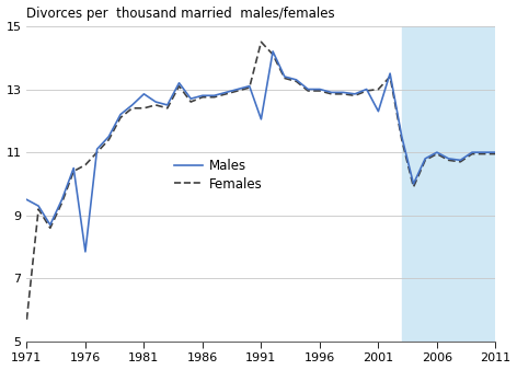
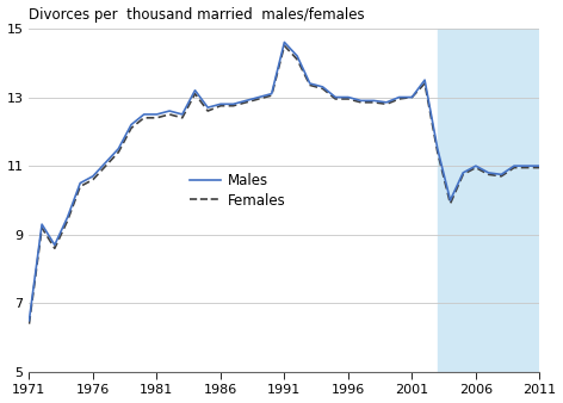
Males/1971: 9.50 -> 6.50
Females/1971: 5.70 -> 6.40
Males/1976: 7.85 -> 10.70
Males/1981: 12.85 -> 12.50
Males/1991: 12.05 -> 14.60
Males/2001: 12.30 -> 13.00
